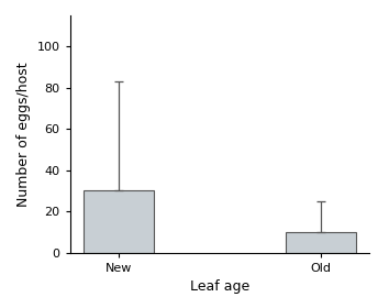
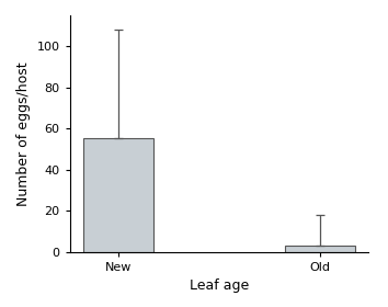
New: 30 -> 55
Old: 10 -> 3
